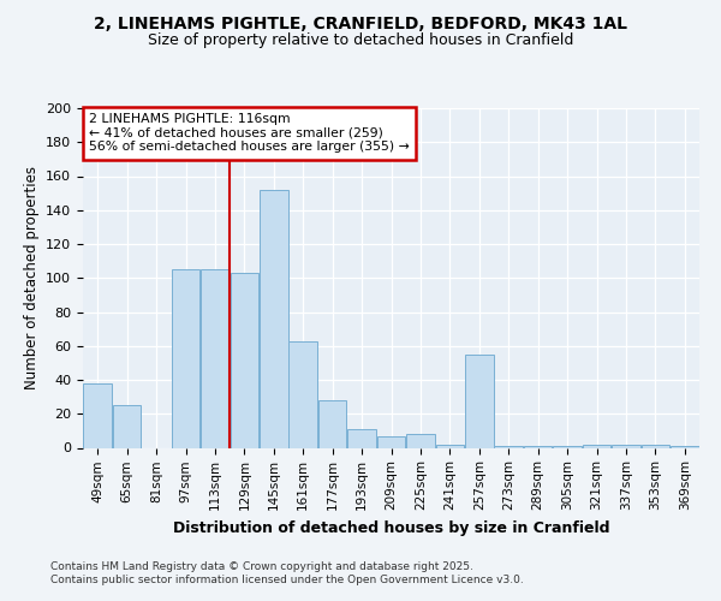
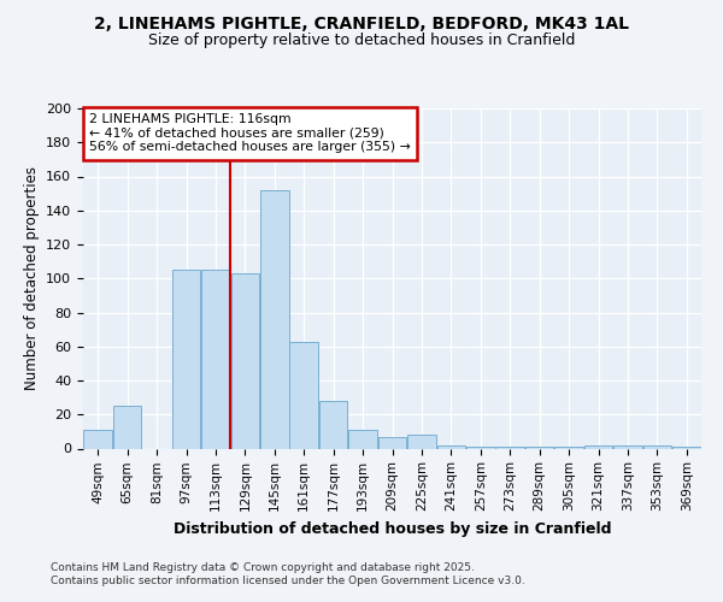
49sqm: 38 -> 11
257sqm: 55 -> 1
